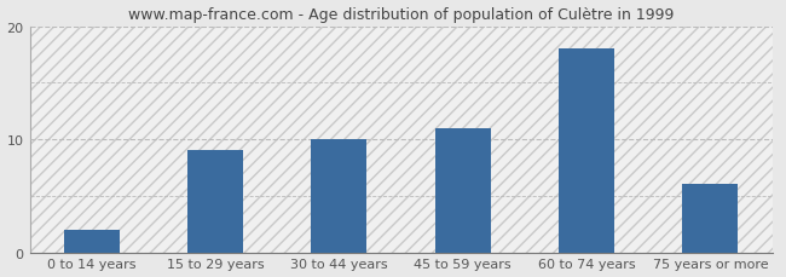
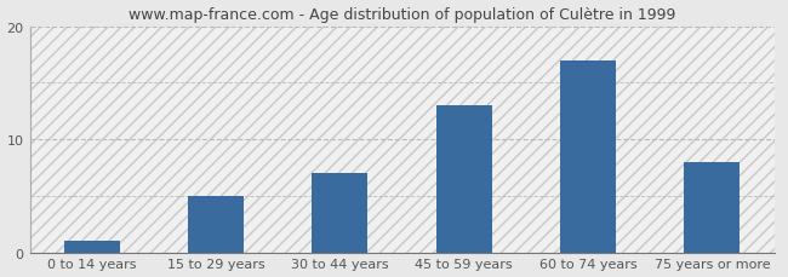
0 to 14 years: 2 -> 1
15 to 29 years: 9 -> 5
30 to 44 years: 10 -> 7
45 to 59 years: 11 -> 13
60 to 74 years: 18 -> 17
75 years or more: 6 -> 8
